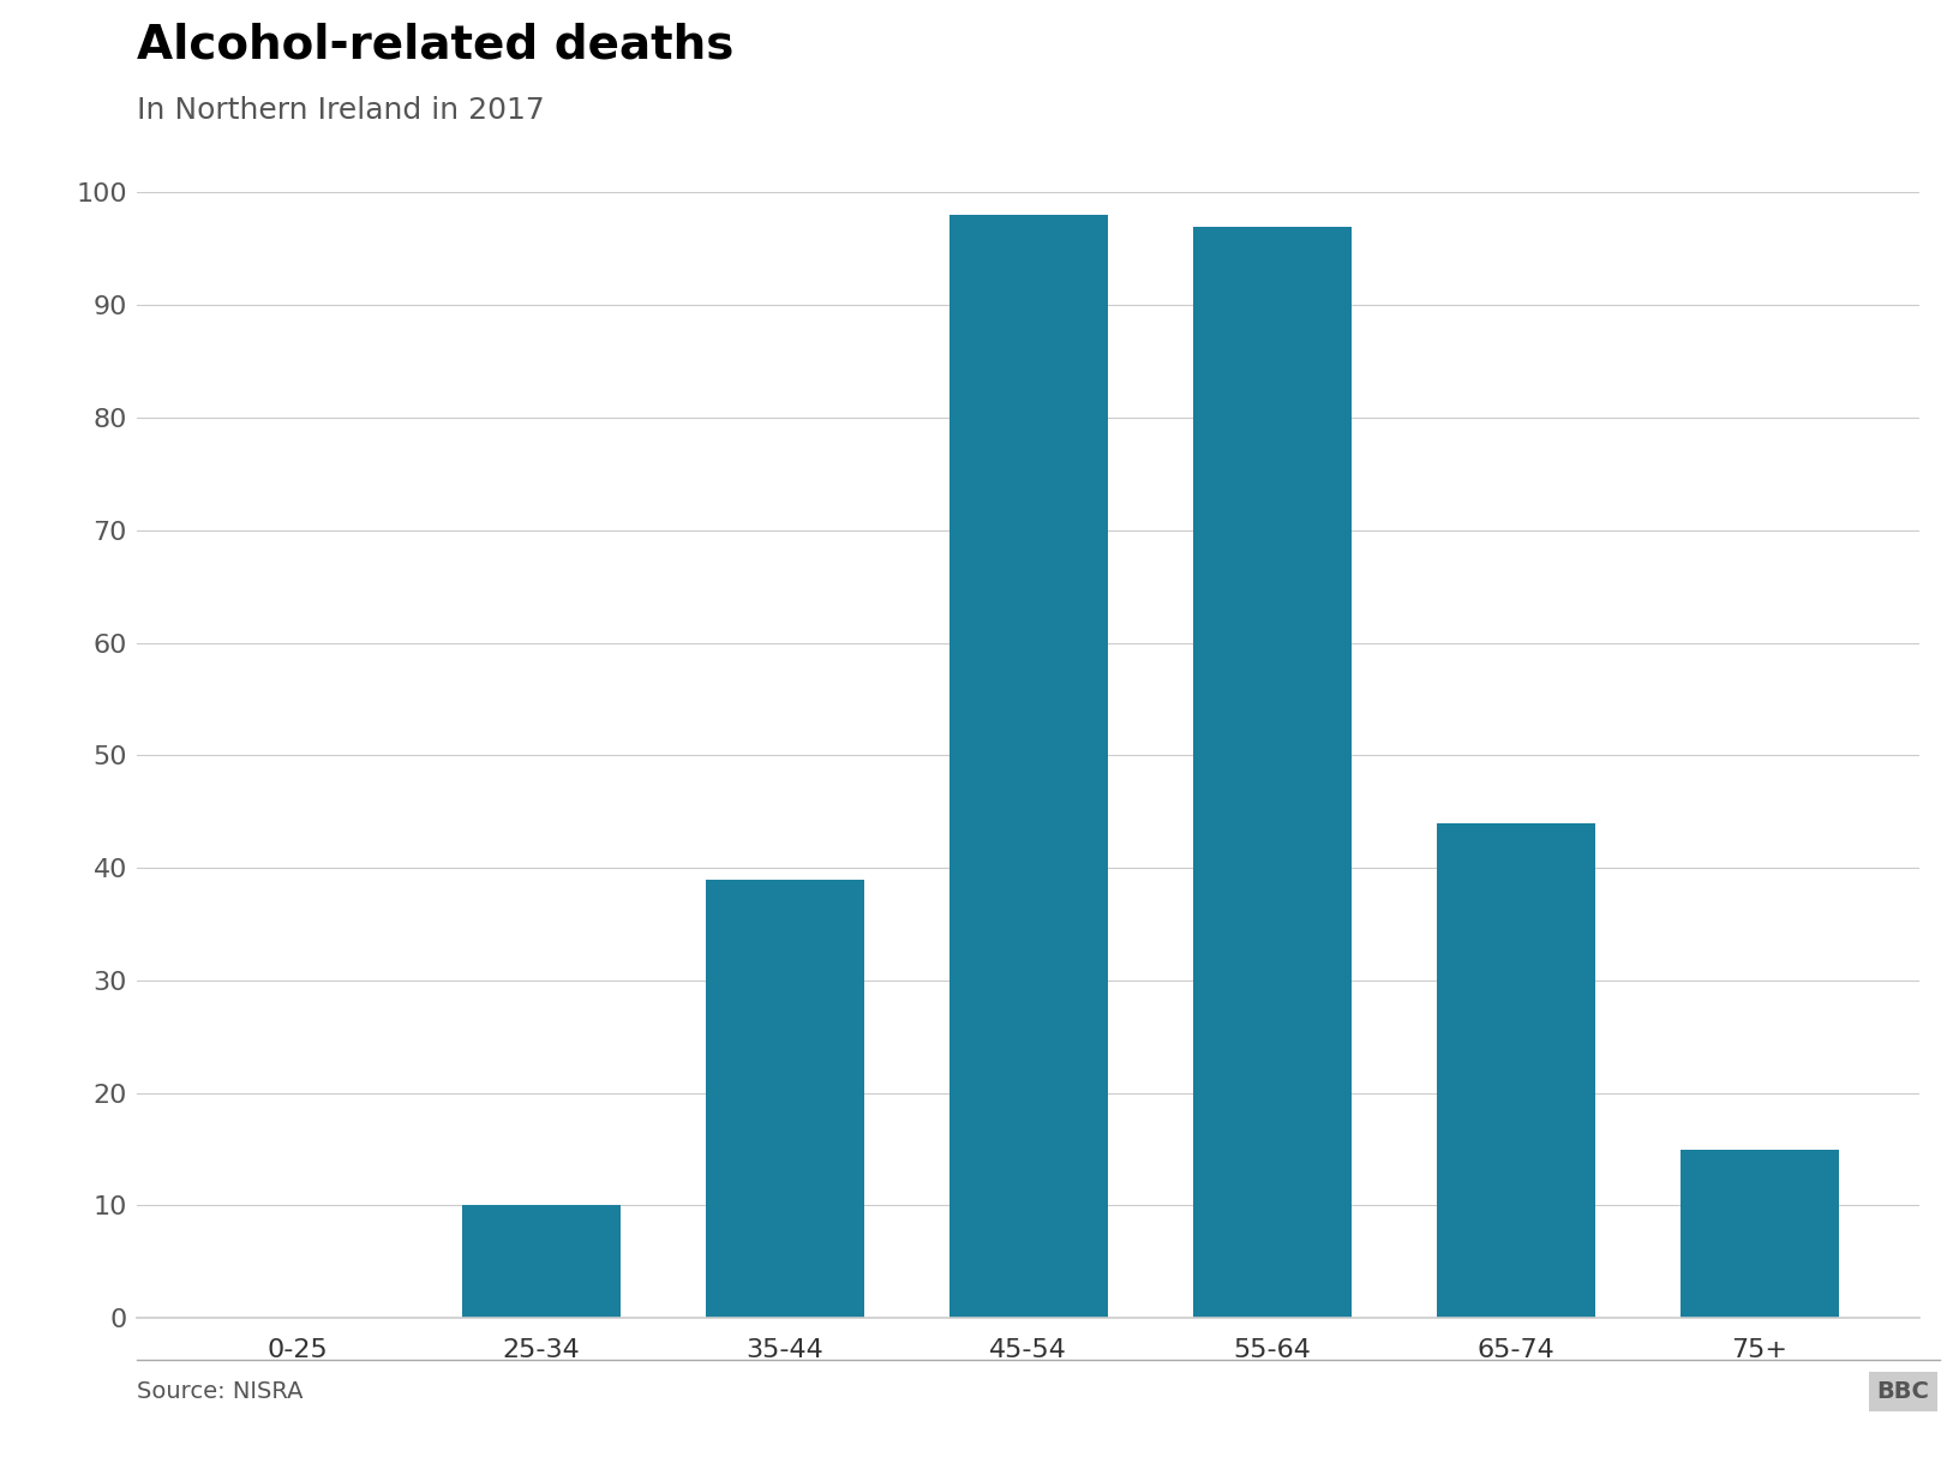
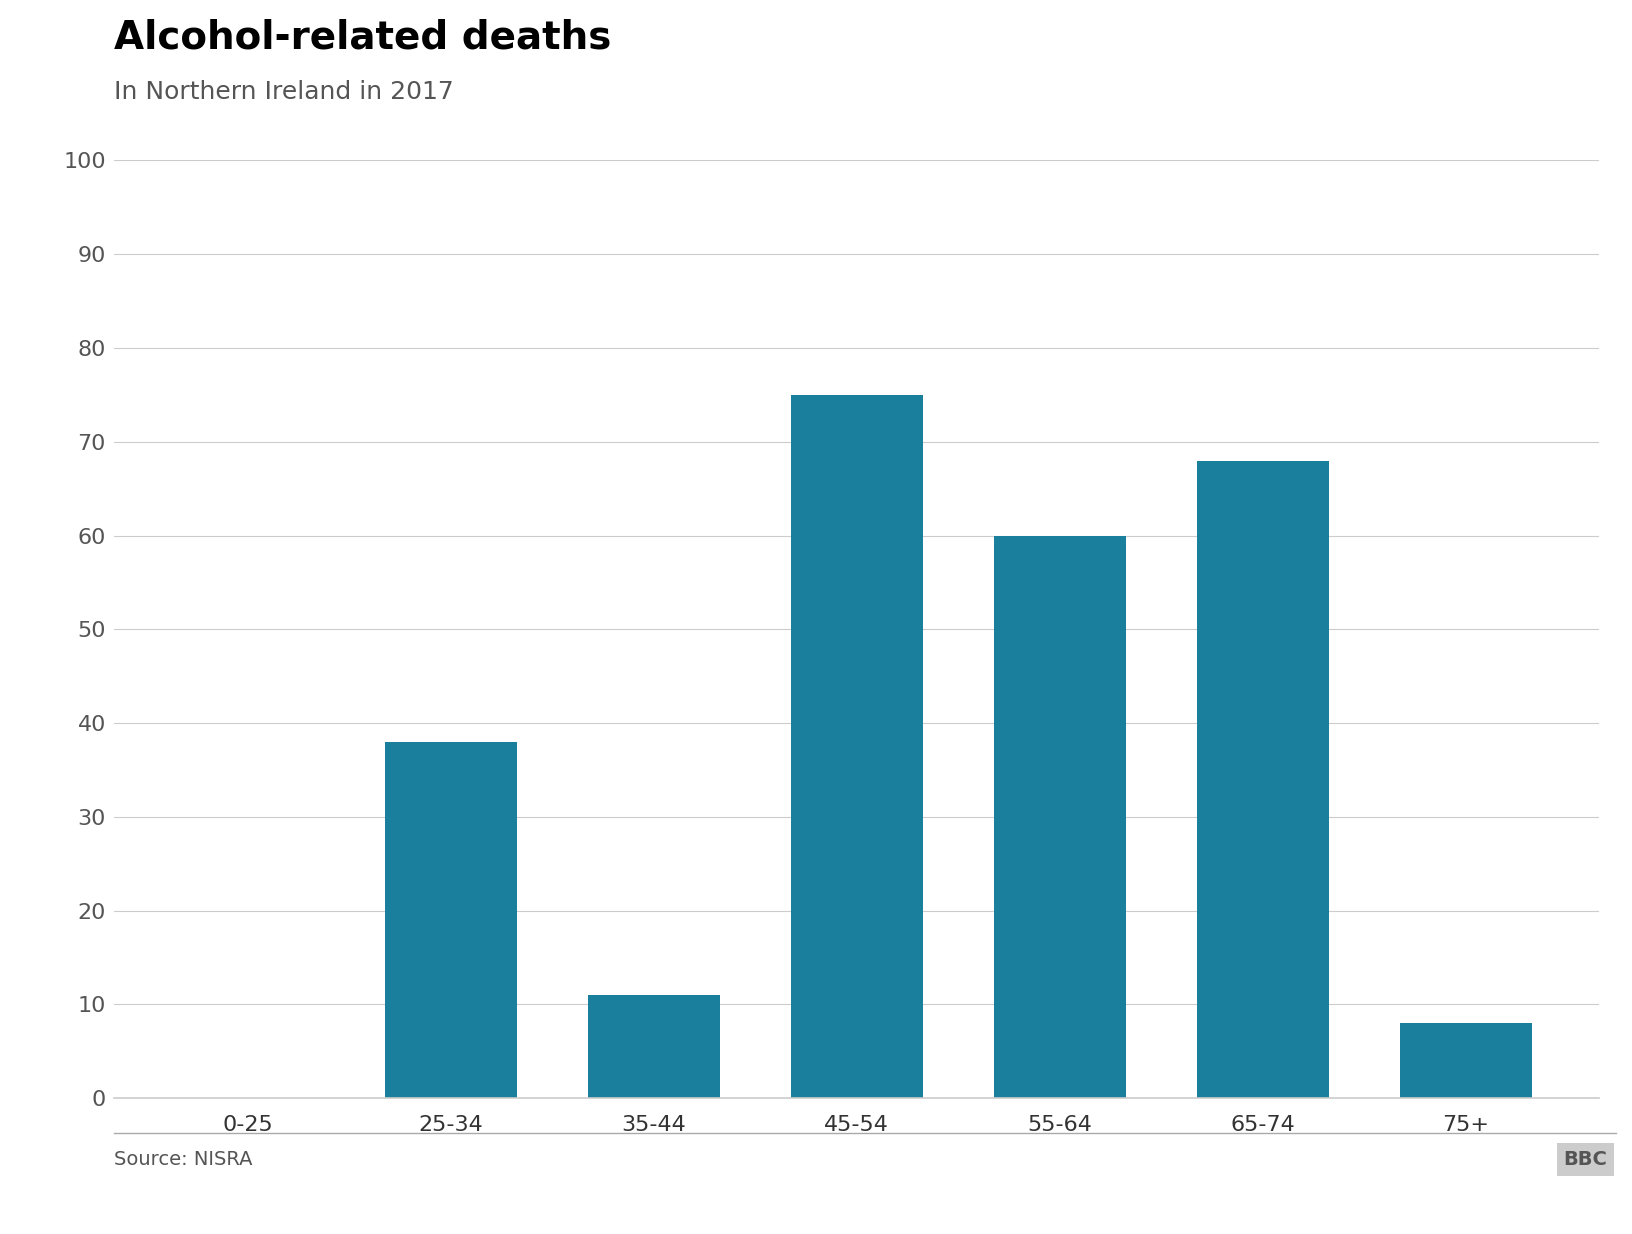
25-34: 10 -> 38
35-44: 39 -> 11
45-54: 98 -> 75
55-64: 97 -> 60
65-74: 44 -> 68
75+: 15 -> 8
